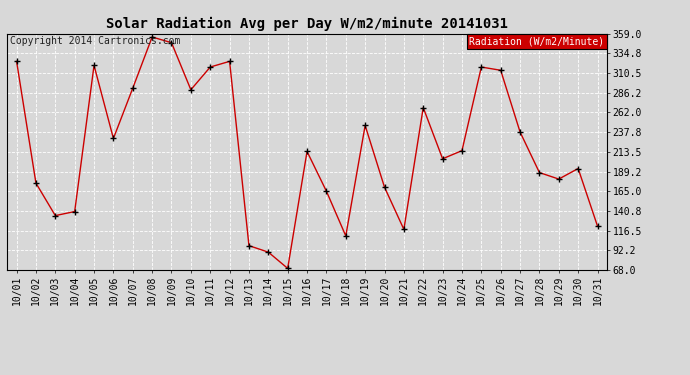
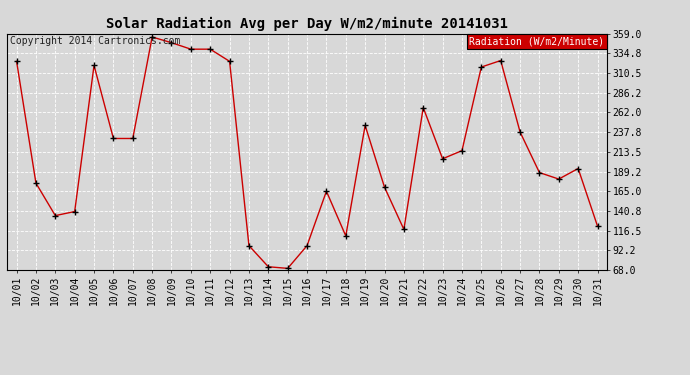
10/07: 292 -> 230
10/10: 290 -> 340
10/11: 318 -> 340
10/14: 90 -> 72
10/16: 214 -> 98
10/26: 314 -> 326
